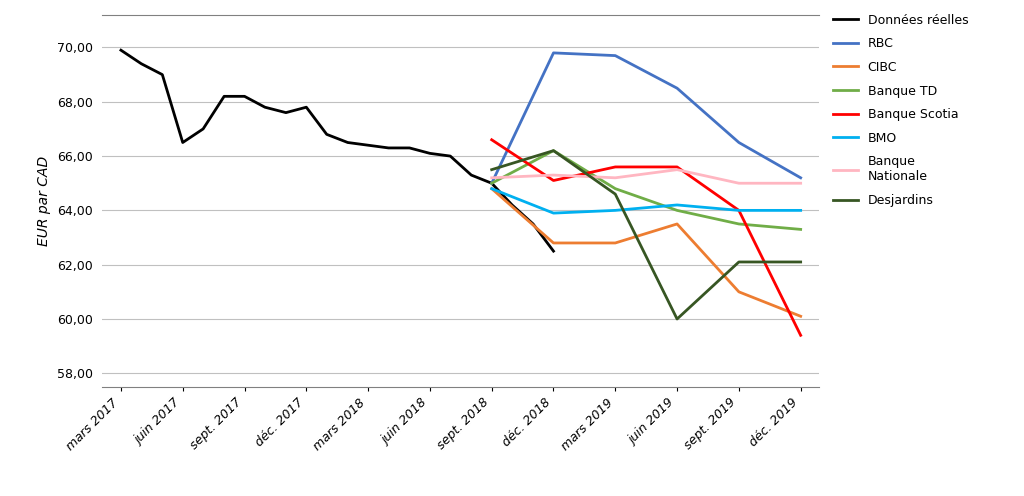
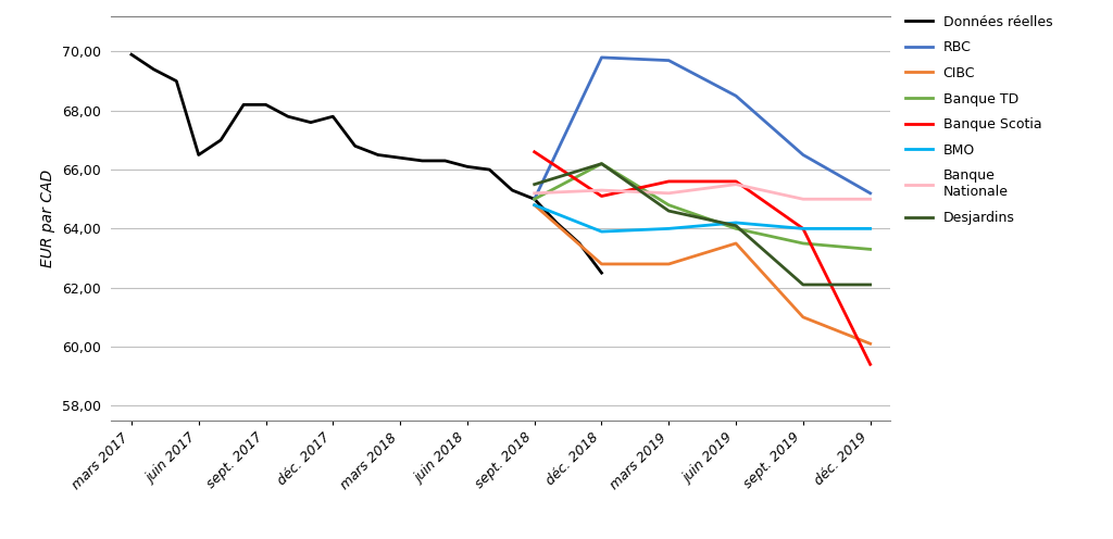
Desjardins/juin 2019: 60,0 -> 64,1
